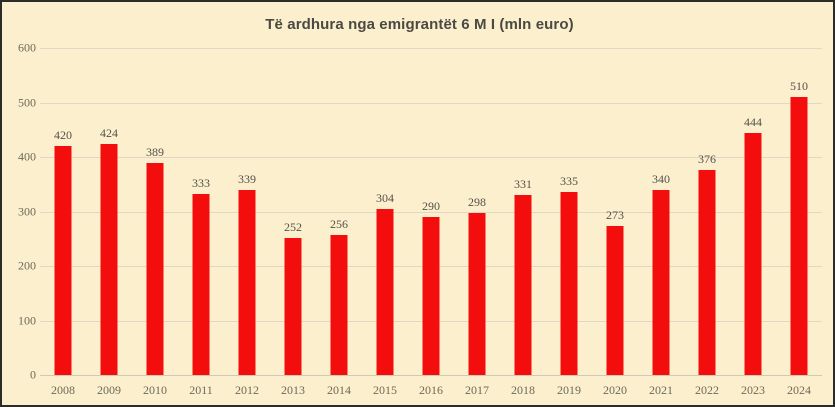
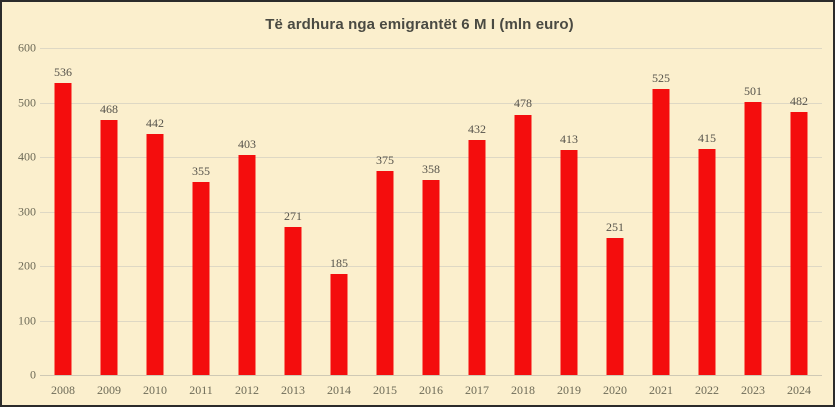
2008: 420 -> 536
2009: 424 -> 468
2010: 389 -> 442
2011: 333 -> 355
2012: 339 -> 403
2013: 252 -> 271
2014: 256 -> 185
2015: 304 -> 375
2016: 290 -> 358
2017: 298 -> 432
2018: 331 -> 478
2019: 335 -> 413
2020: 273 -> 251
2021: 340 -> 525
2022: 376 -> 415
2023: 444 -> 501
2024: 510 -> 482
